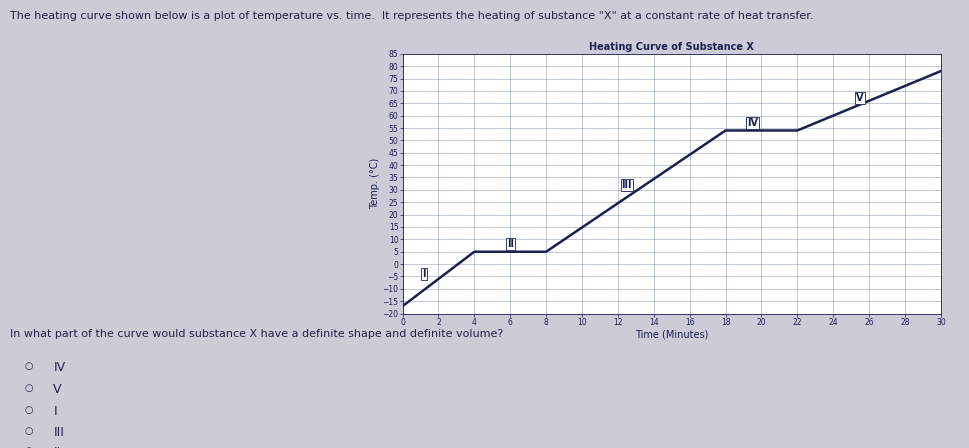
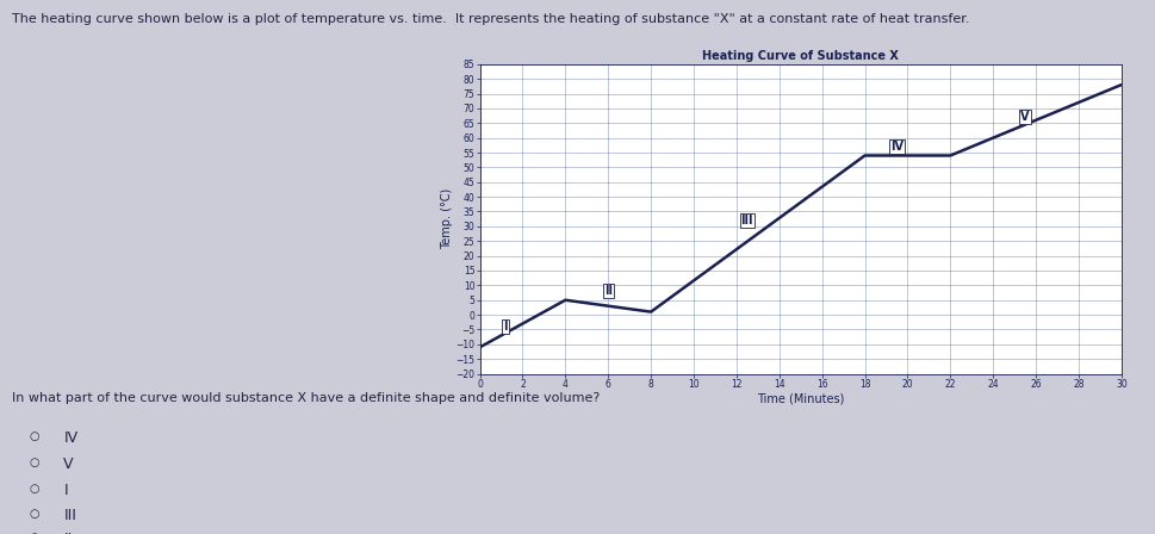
0: -17 -> -11
8: 5 -> 1
